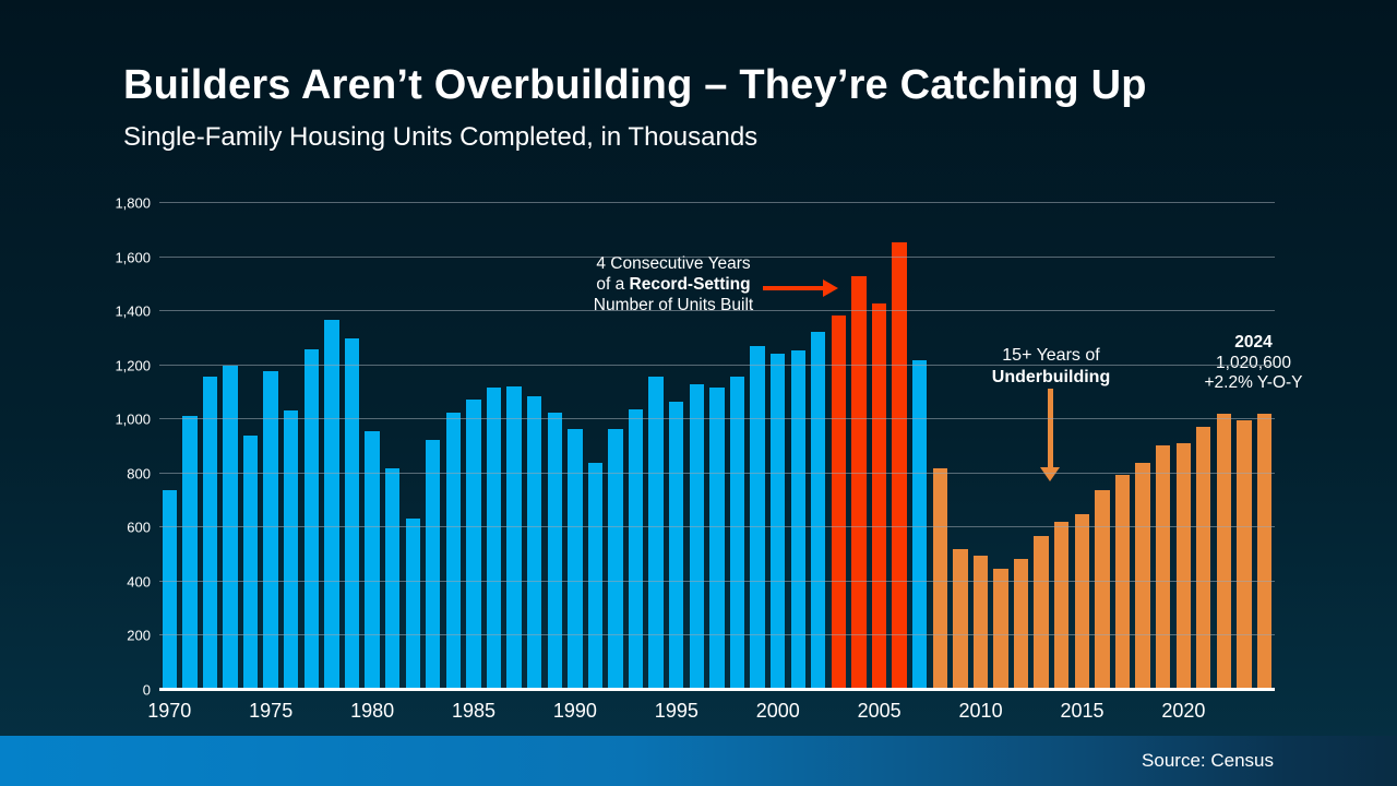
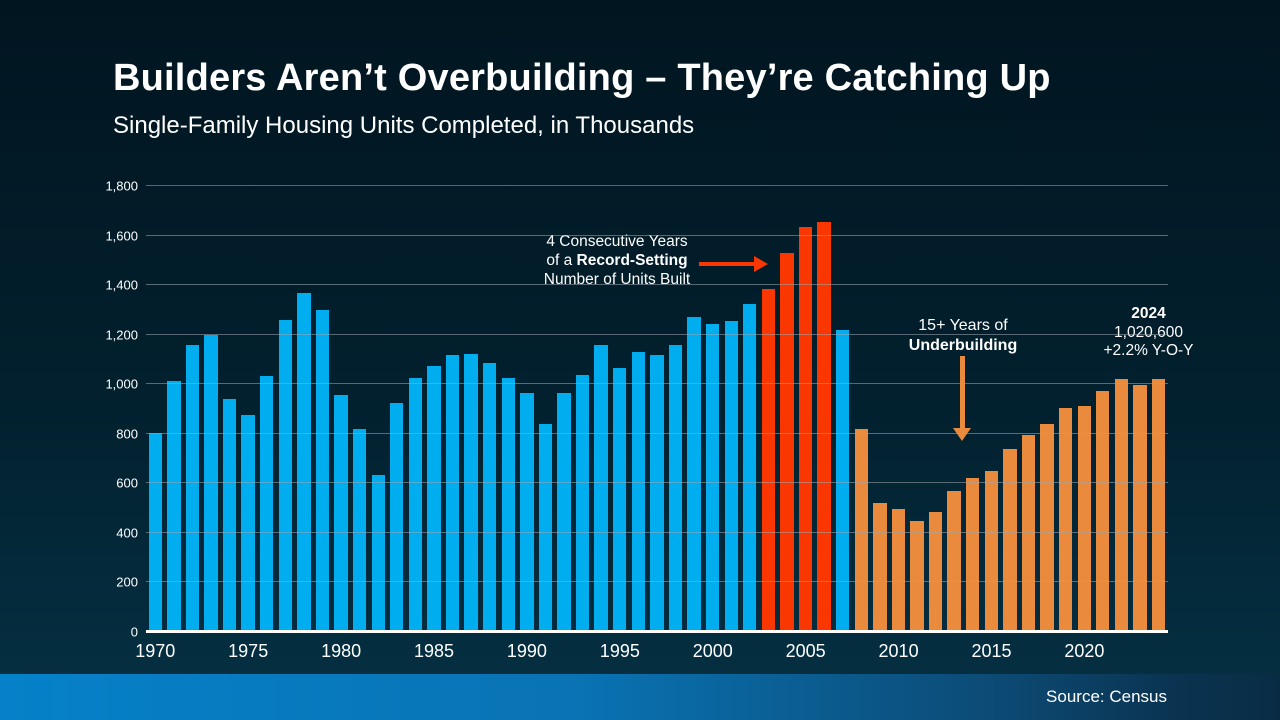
1970: 740 -> 800
1975: 1180 -> 880
2005: 1430 -> 1640
